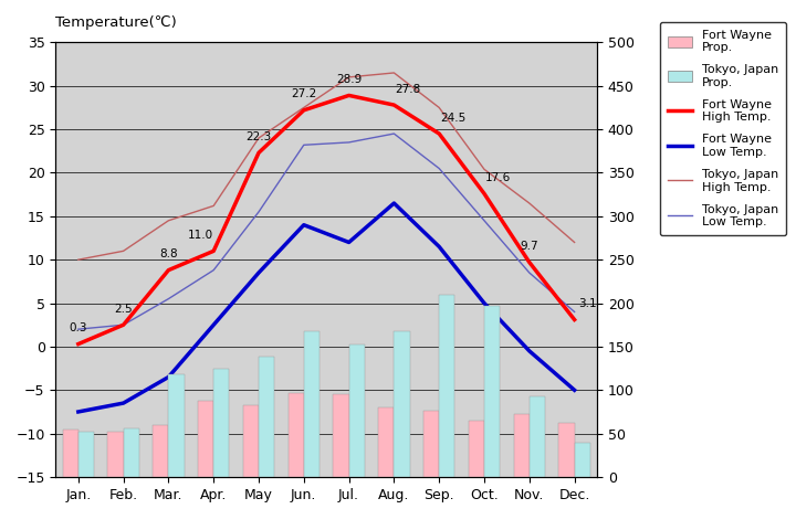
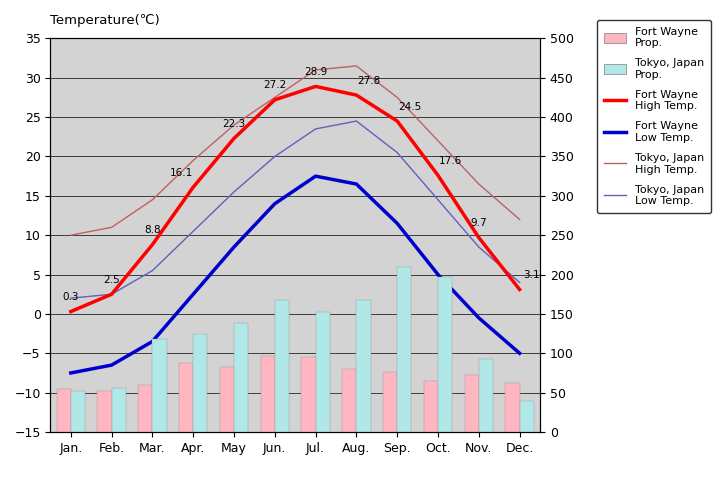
Fort Wayne High Temp./Apr.: 11.0 -> 16.1
Tokyo, Japan High Temp./Apr.: 16.2 -> 19.5
Tokyo, Japan Low Temp./Apr.: 8.8 -> 10.5
Tokyo, Japan Low Temp./Jun.: 23.2 -> 20.0
Fort Wayne Low Temp./Jul.: 12.0 -> 17.5
Tokyo, Japan High Temp./Oct.: 20.4 -> 22.0
